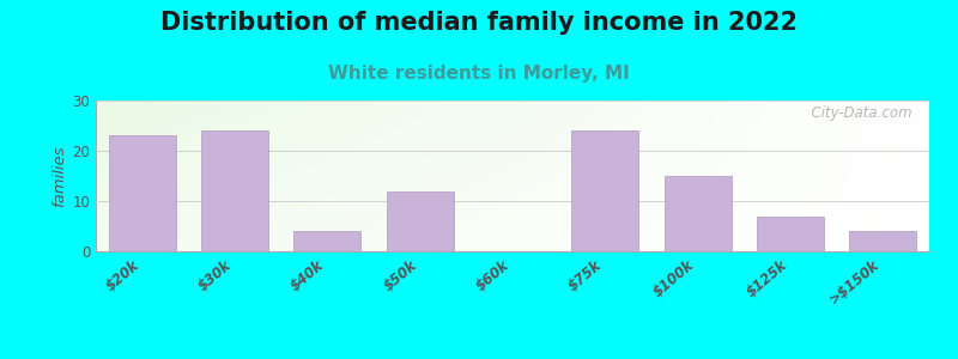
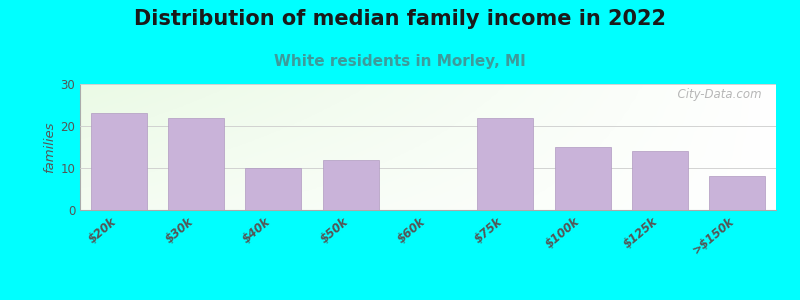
$30k: 24 -> 22
$40k: 4 -> 10
$75k: 24 -> 22
$125k: 7 -> 14
>$150k: 4 -> 8
